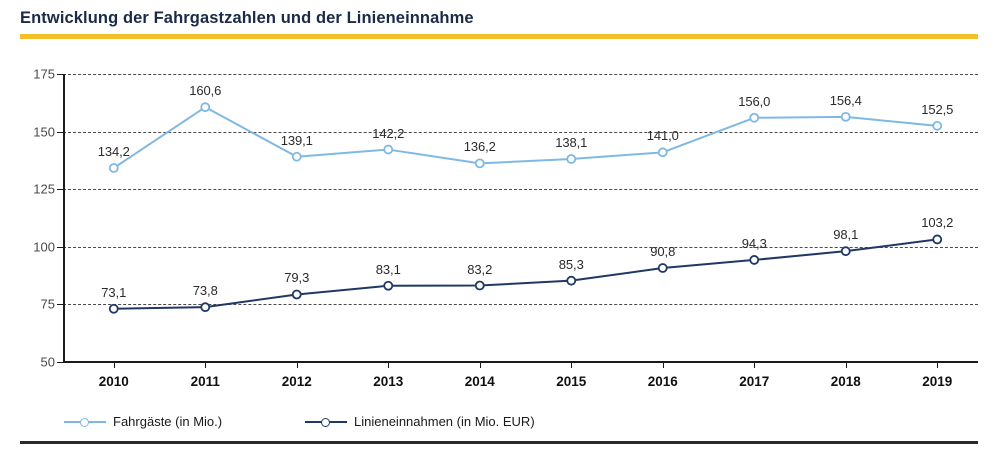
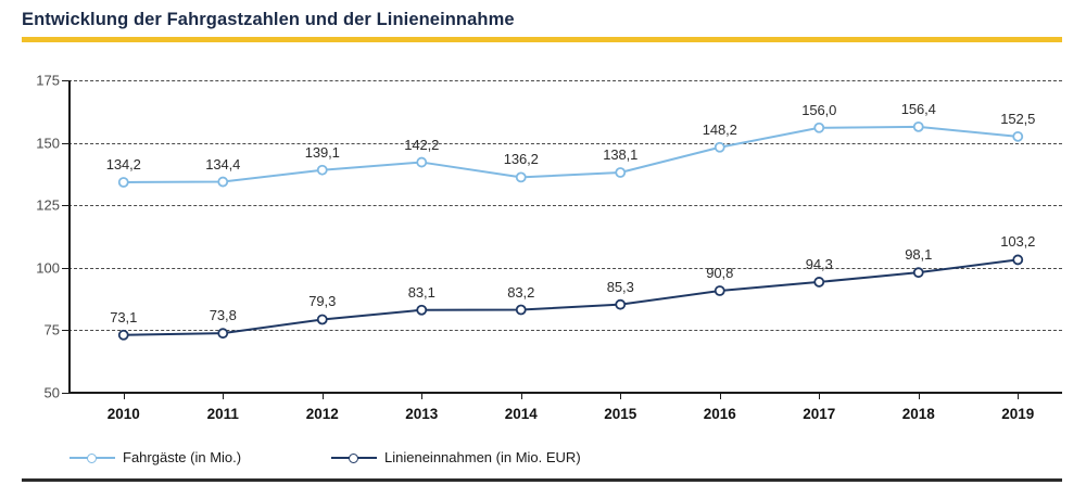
Fahrgäste (in Mio.)/2011: 160,6 -> 134,4
Fahrgäste (in Mio.)/2016: 141,0 -> 148,2
